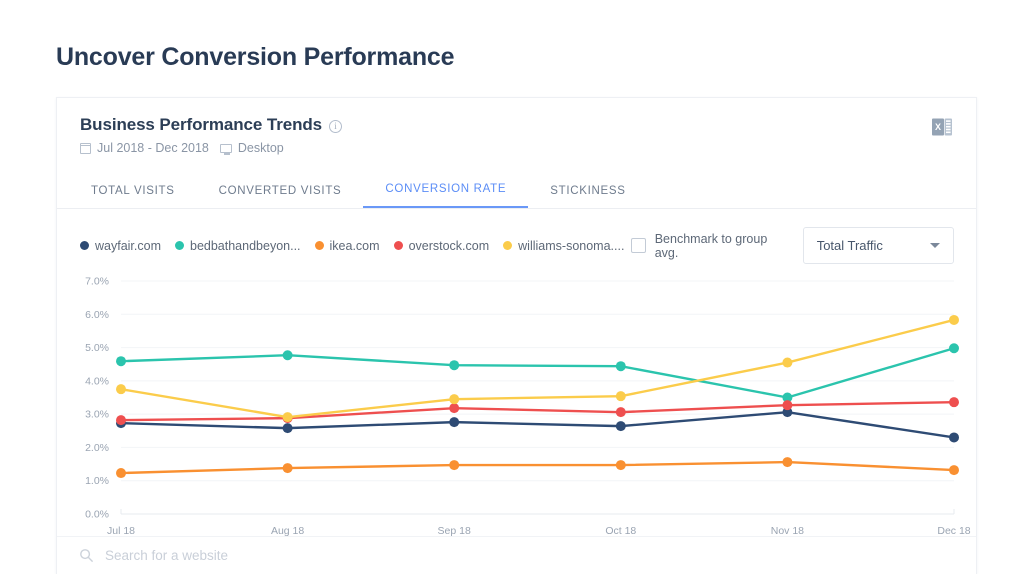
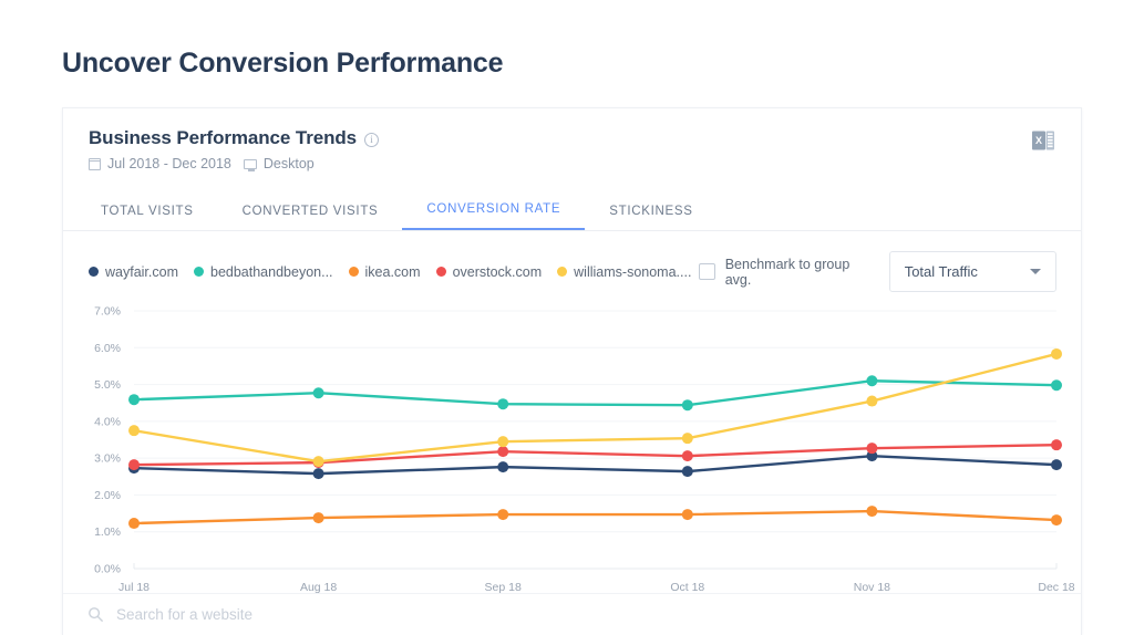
bedbathandbeyon.../Nov 18: 3.5% -> 5.1%
wayfair.com/Dec 18: 2.3% -> 2.8%
